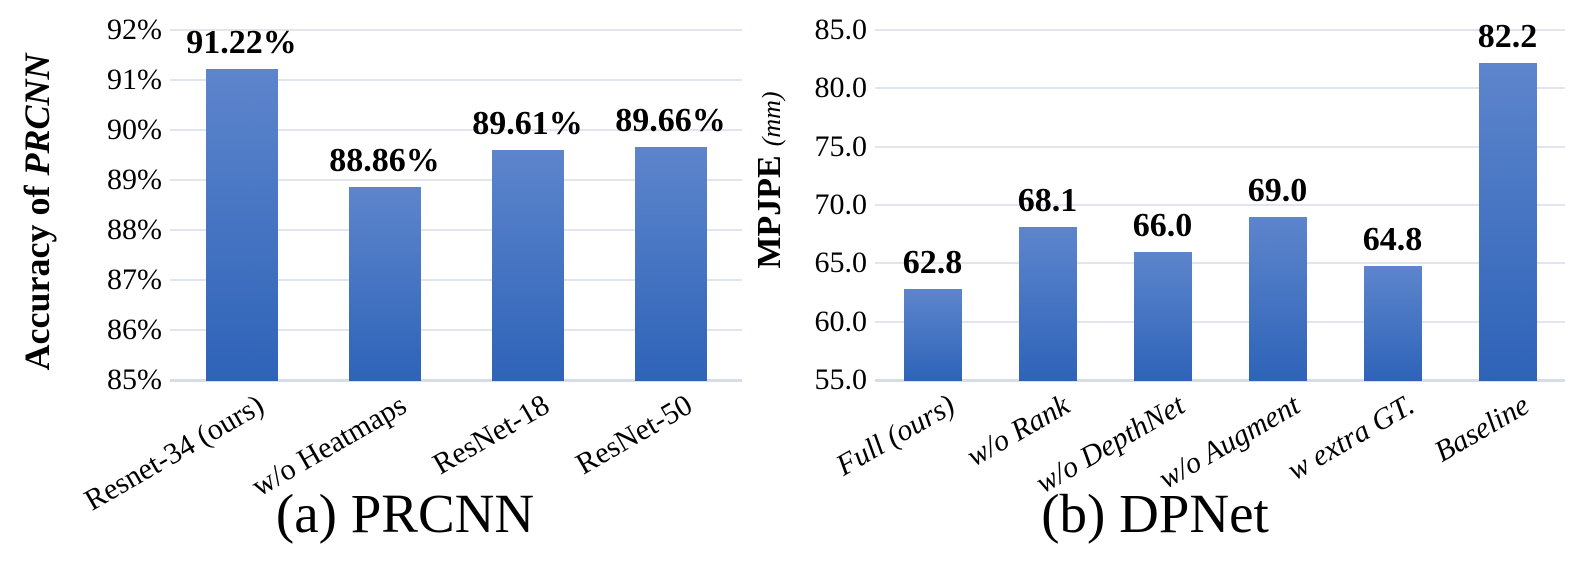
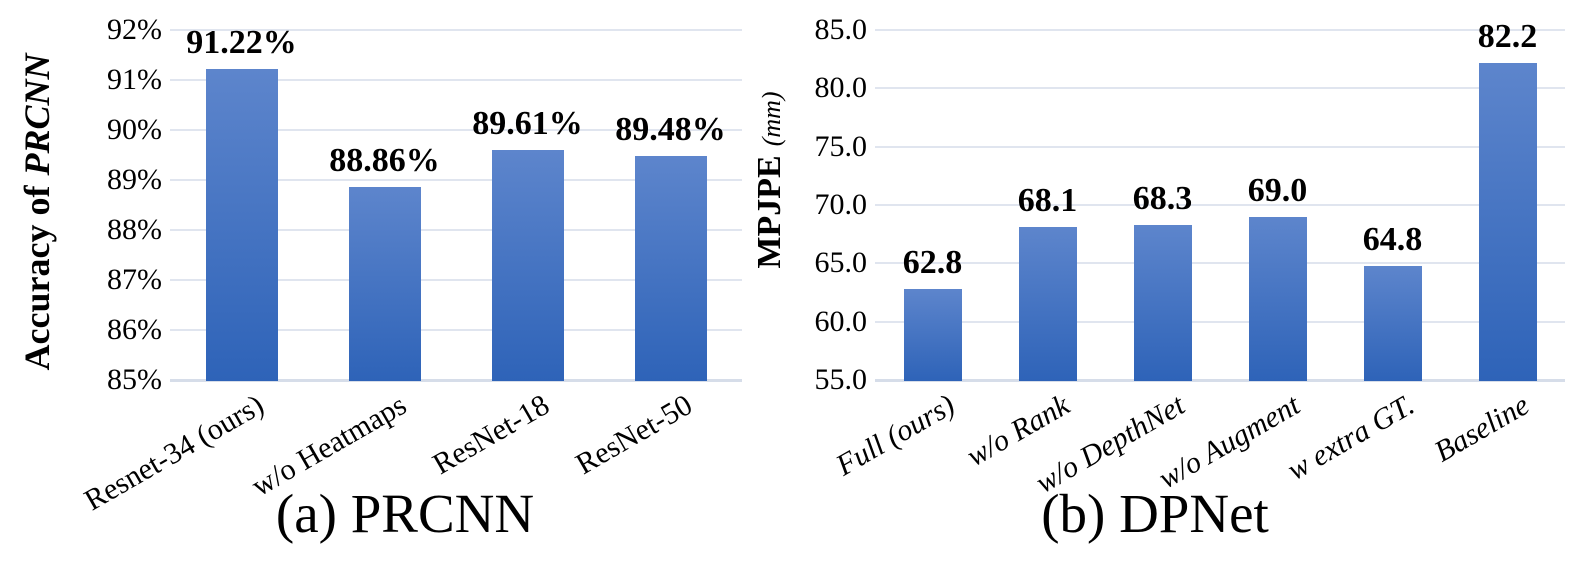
(a) PRCNN/ResNet-50: 89.66% -> 89.48%
(b) DPNet/w/o DepthNet: 66.0 -> 68.3
